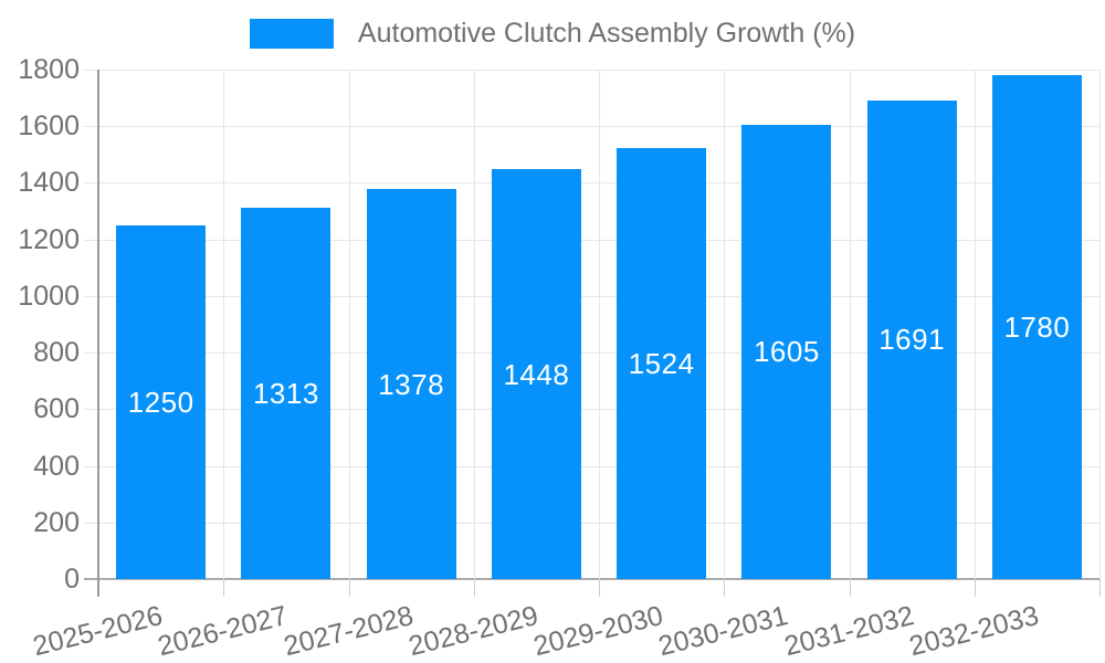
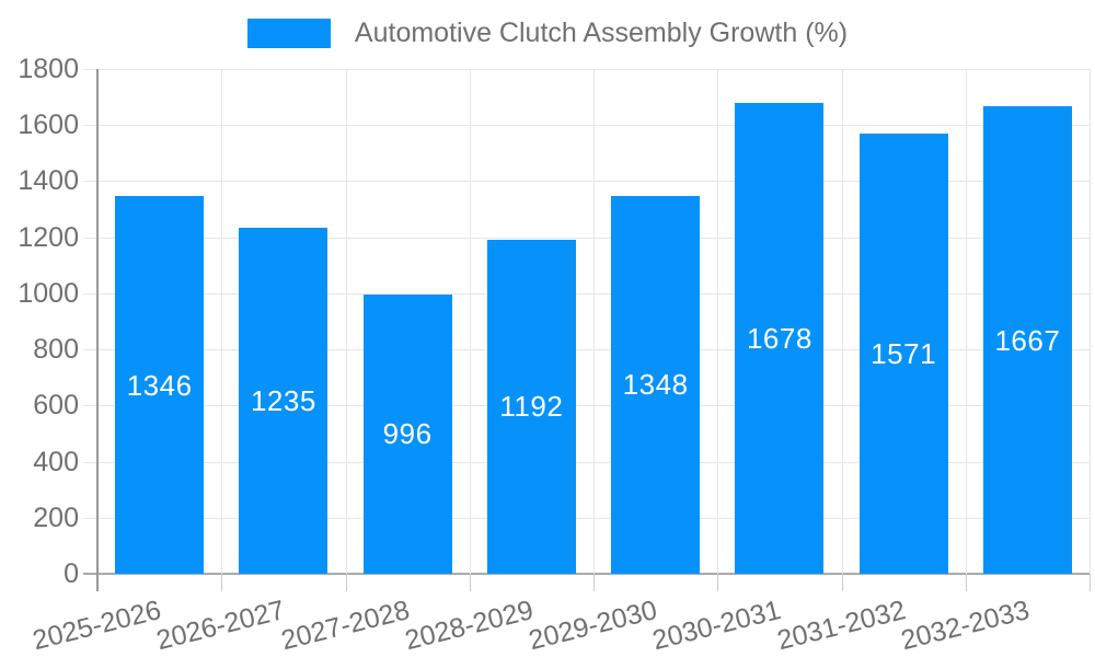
2025-2026: 1250 -> 1346
2026-2027: 1313 -> 1235
2027-2028: 1378 -> 996
2028-2029: 1448 -> 1192
2029-2030: 1524 -> 1348
2030-2031: 1605 -> 1678
2031-2032: 1691 -> 1571
2032-2033: 1780 -> 1667
